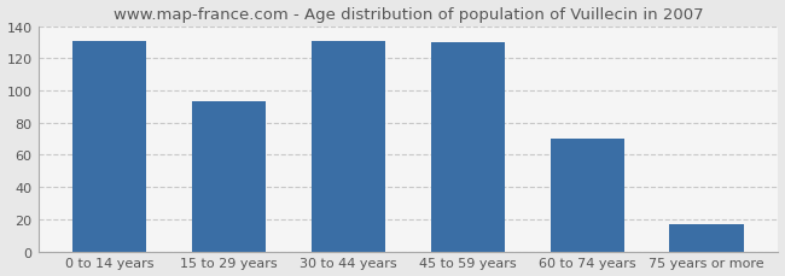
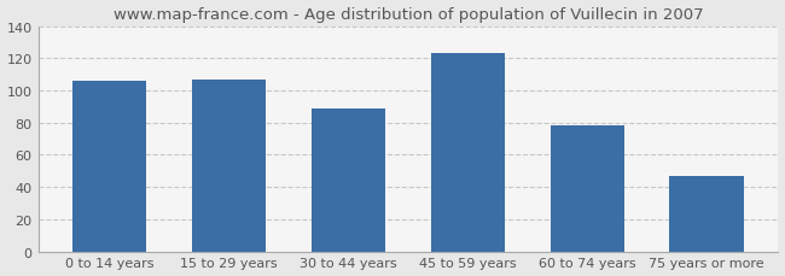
0 to 14 years: 131 -> 106
15 to 29 years: 93 -> 107
30 to 44 years: 131 -> 89
45 to 59 years: 130 -> 123
60 to 74 years: 70 -> 78
75 years or more: 17 -> 47
